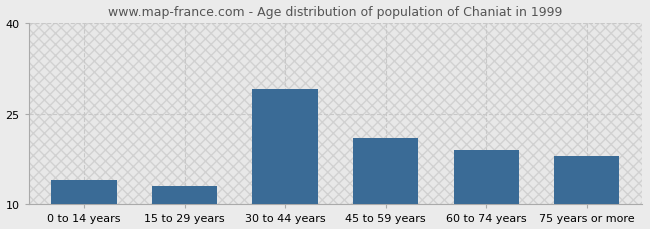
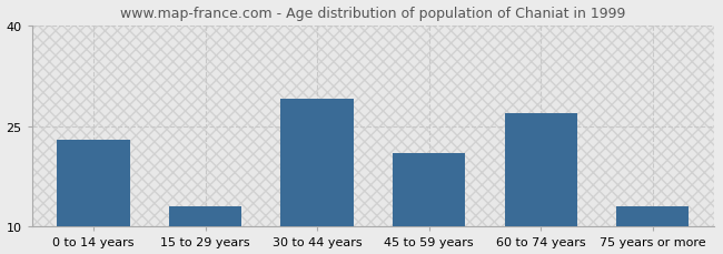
0 to 14 years: 14 -> 23
60 to 74 years: 19 -> 27
75 years or more: 18 -> 13
